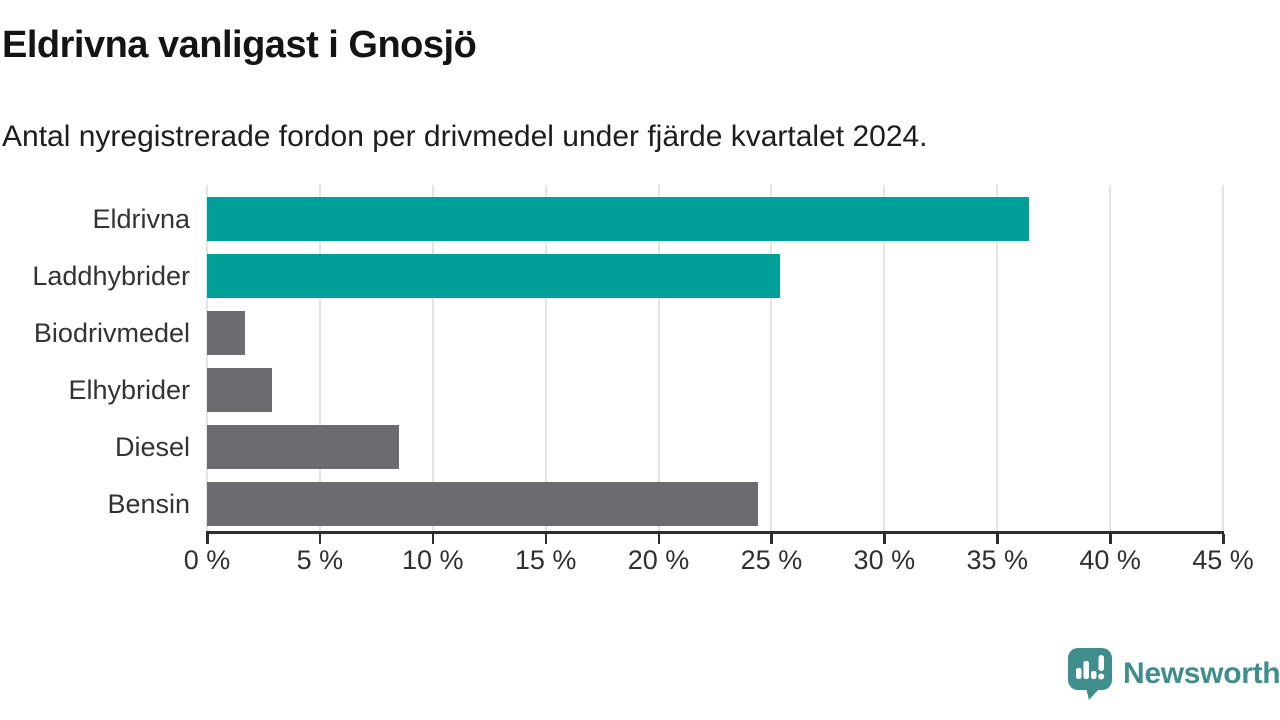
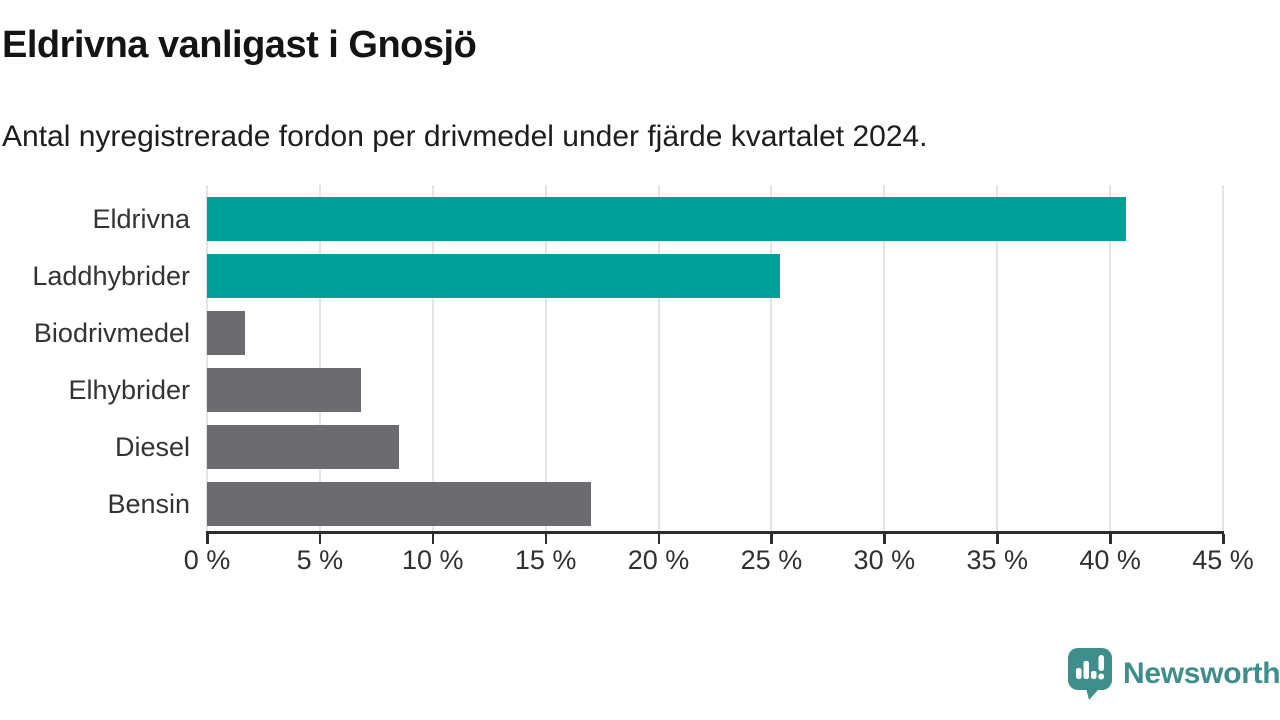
Eldrivna: 36.4% -> 40.7%
Elhybrider: 2.9% -> 6.8%
Bensin: 24.4% -> 17.0%
